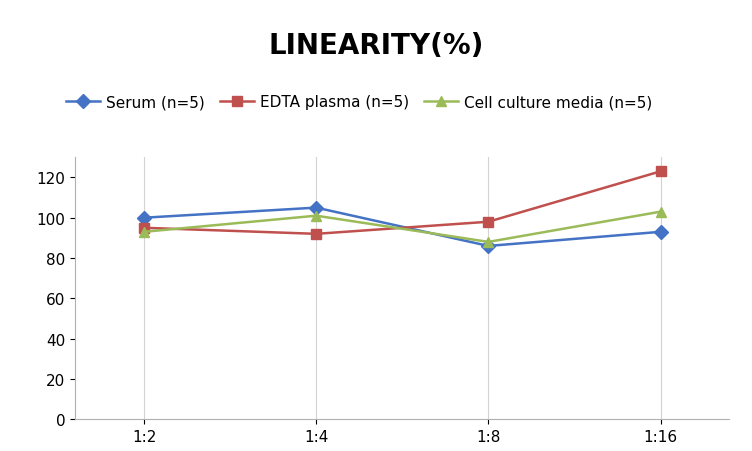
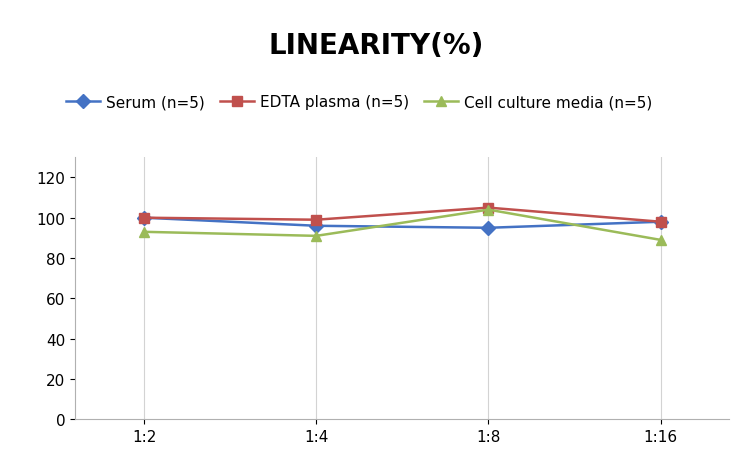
EDTA plasma (n=5)/1:2: 95 -> 100
Serum (n=5)/1:4: 105 -> 96
EDTA plasma (n=5)/1:4: 92 -> 99
Cell culture media (n=5)/1:4: 101 -> 91
Serum (n=5)/1:8: 86 -> 95
EDTA plasma (n=5)/1:8: 98 -> 105
Cell culture media (n=5)/1:8: 88 -> 104
Serum (n=5)/1:16: 93 -> 98
EDTA plasma (n=5)/1:16: 123 -> 98
Cell culture media (n=5)/1:16: 103 -> 89
